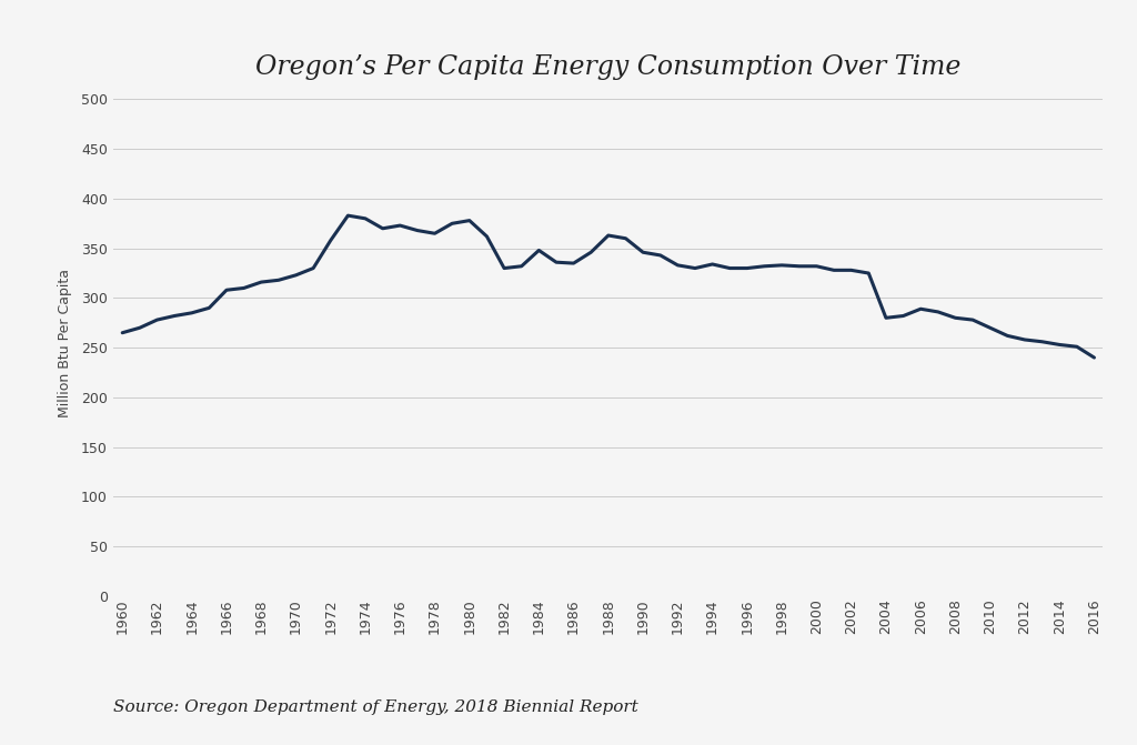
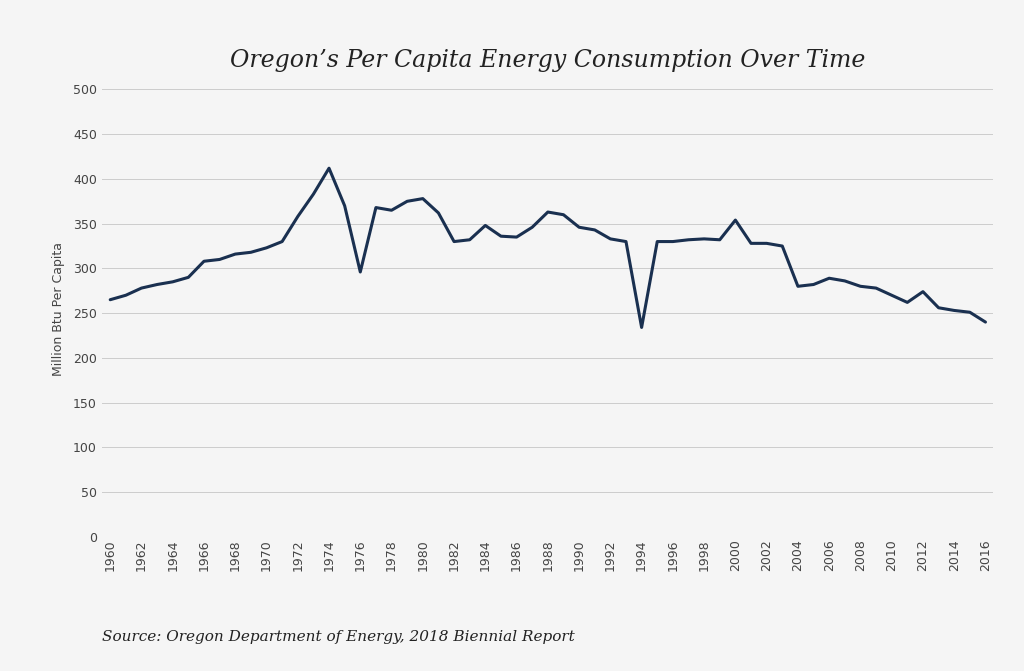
1974: 380 -> 412
1976: 373 -> 296
1994: 334 -> 234
2000: 332 -> 354
2012: 258 -> 274
